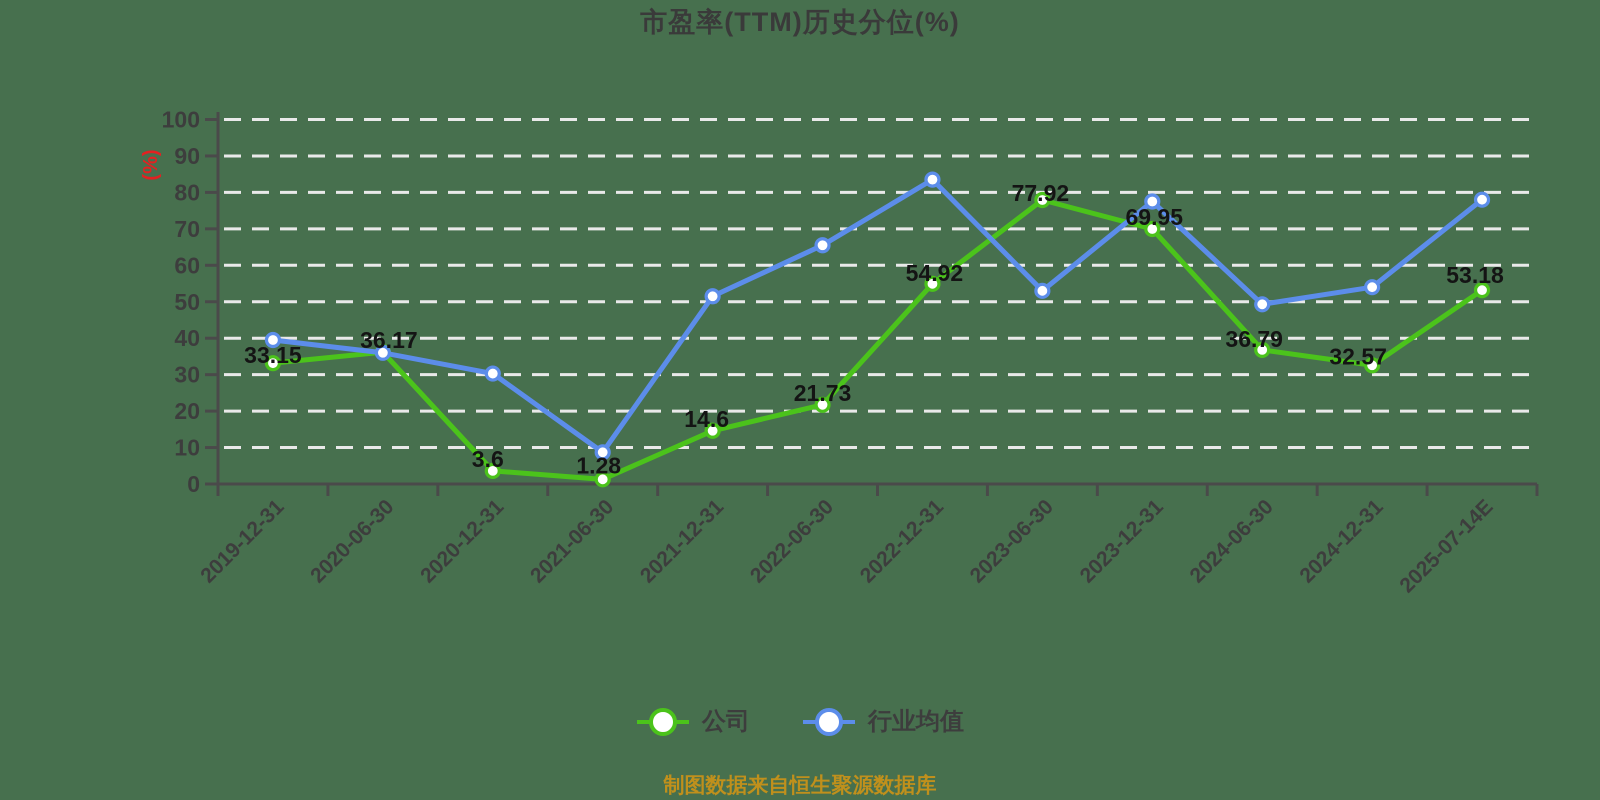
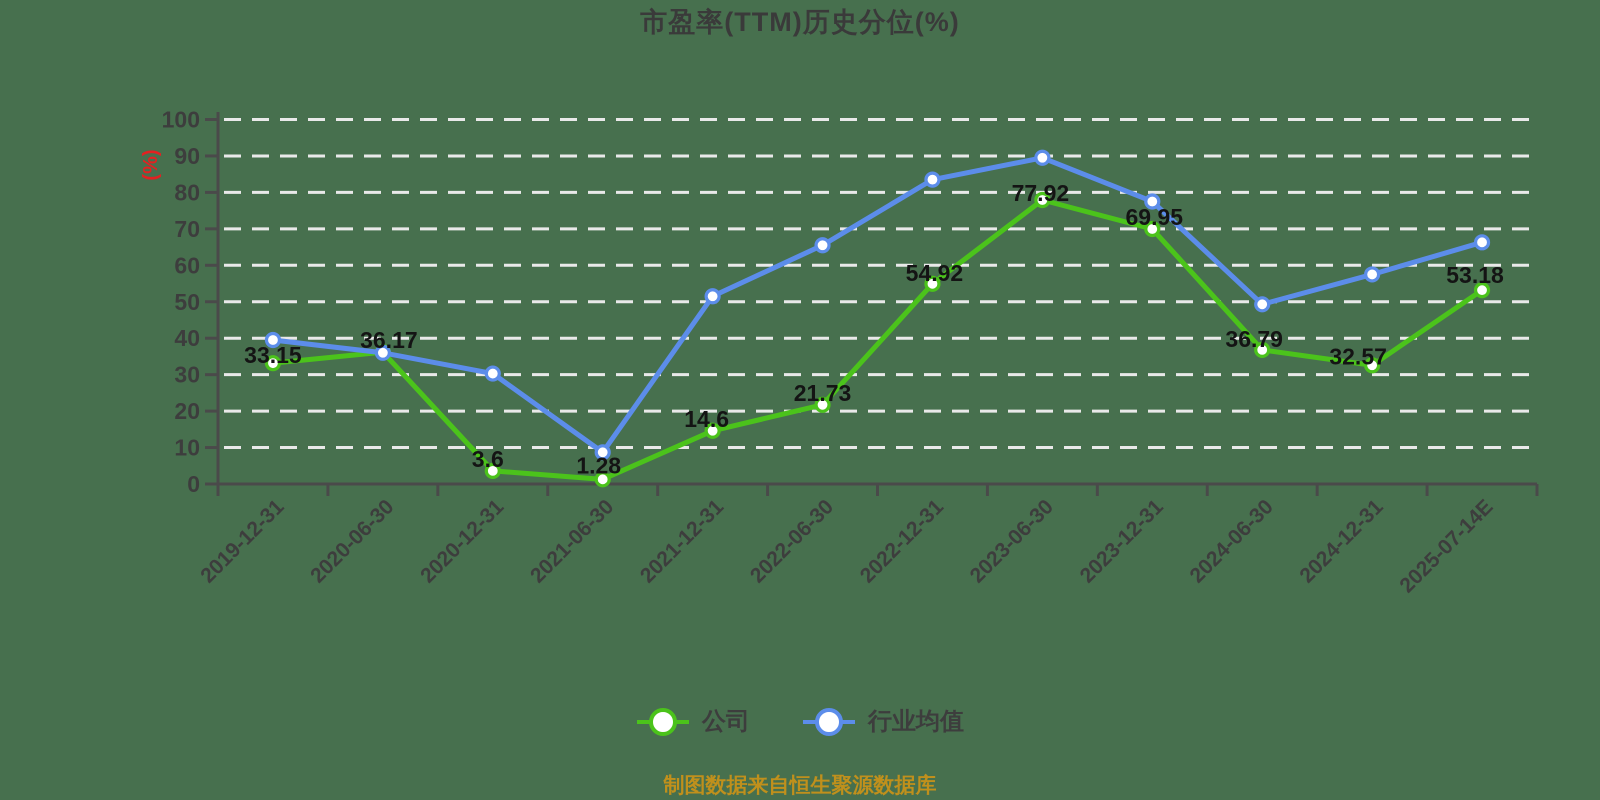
行业均值/2023-06-30: 53 -> 90
行业均值/2024-12-31: 54 -> 58
行业均值/2025-07-14E: 78 -> 66
